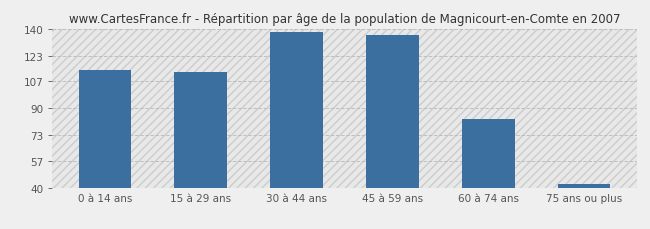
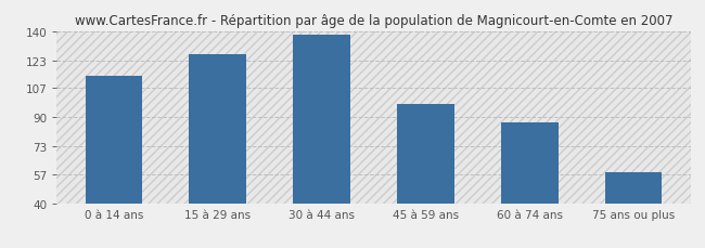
15 à 29 ans: 113 -> 127
45 à 59 ans: 136 -> 98
60 à 74 ans: 83 -> 87
75 ans ou plus: 42 -> 58
